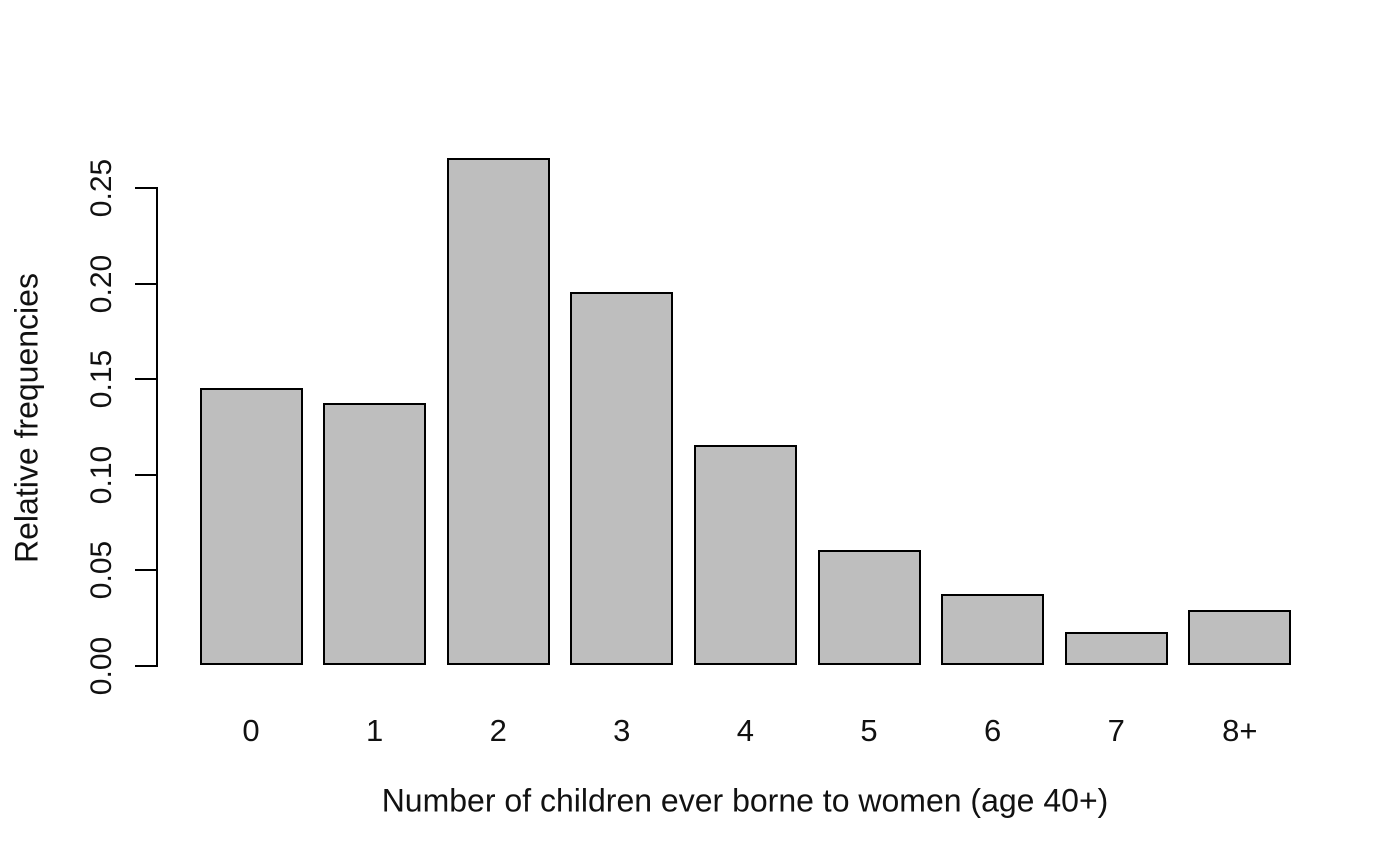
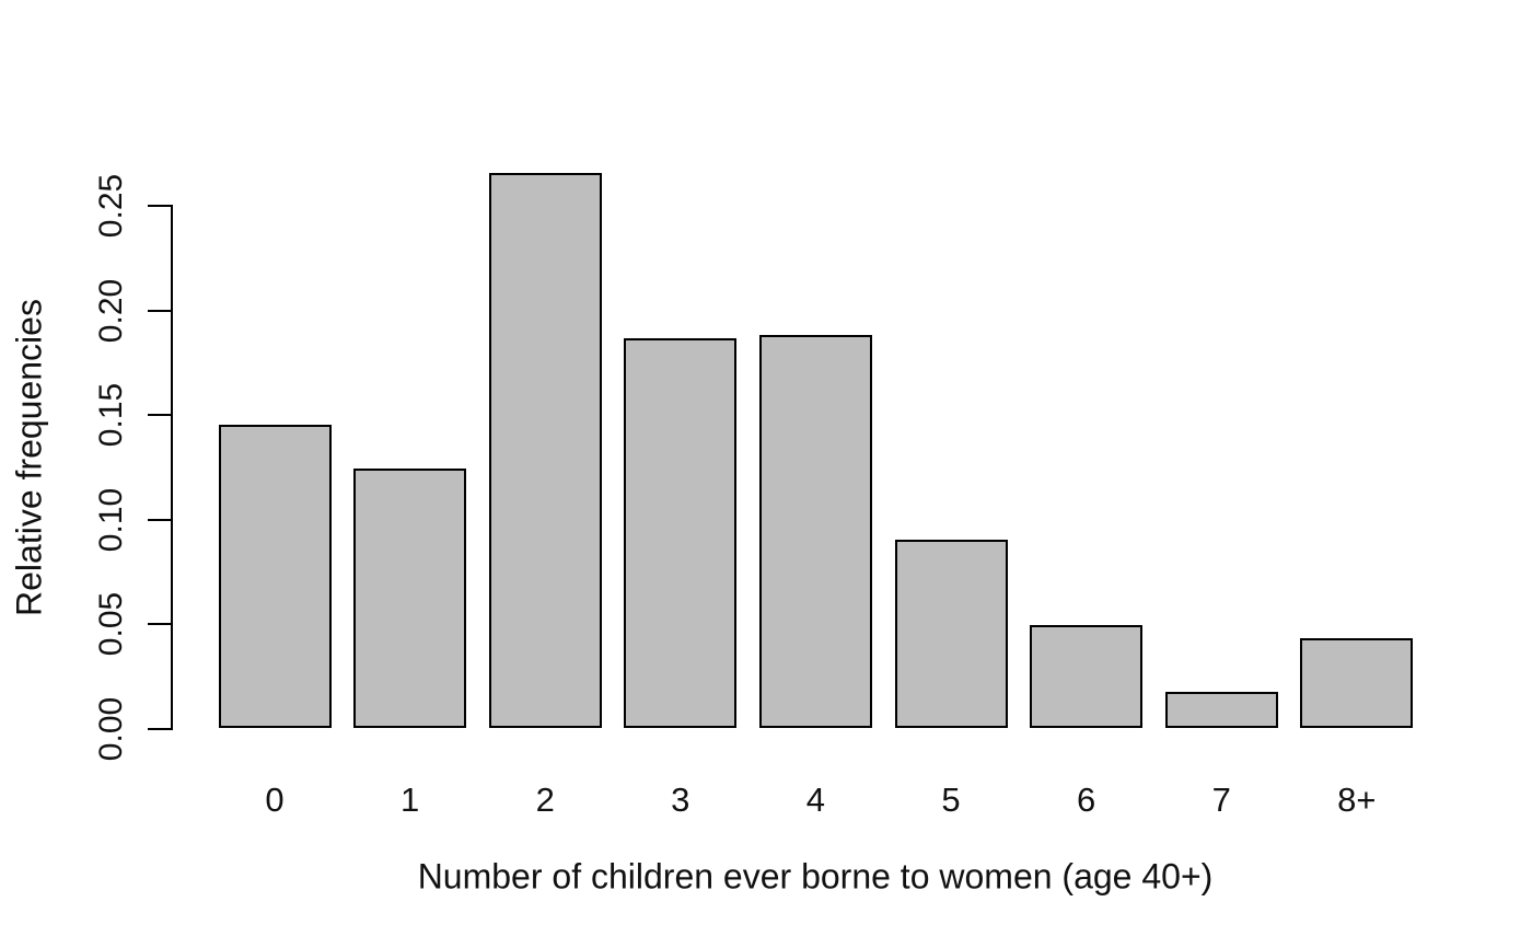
1: 0.137 -> 0.124
3: 0.195 -> 0.186
4: 0.115 -> 0.188
5: 0.060 -> 0.090
6: 0.037 -> 0.049
8+: 0.029 -> 0.043
